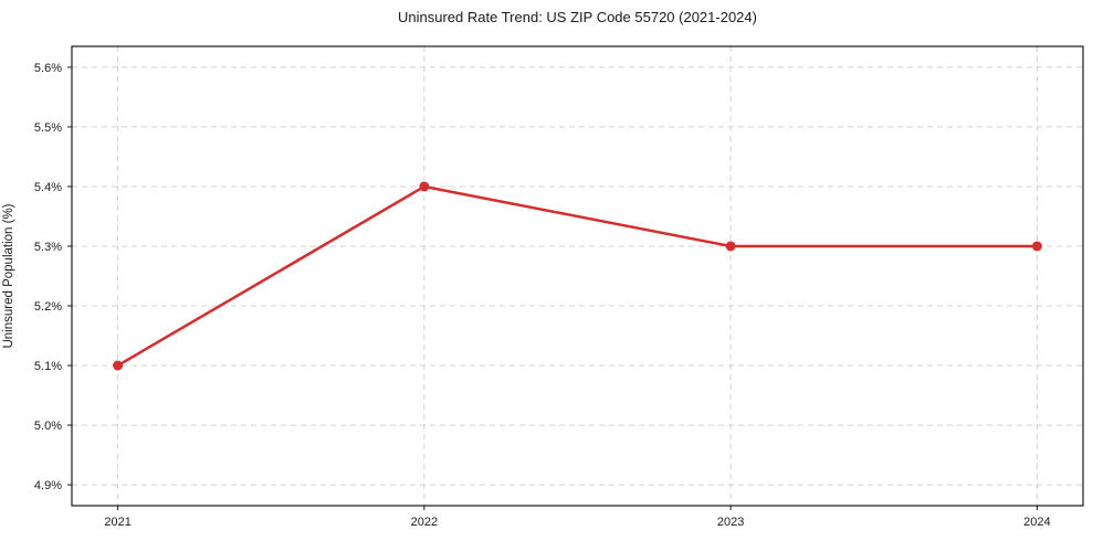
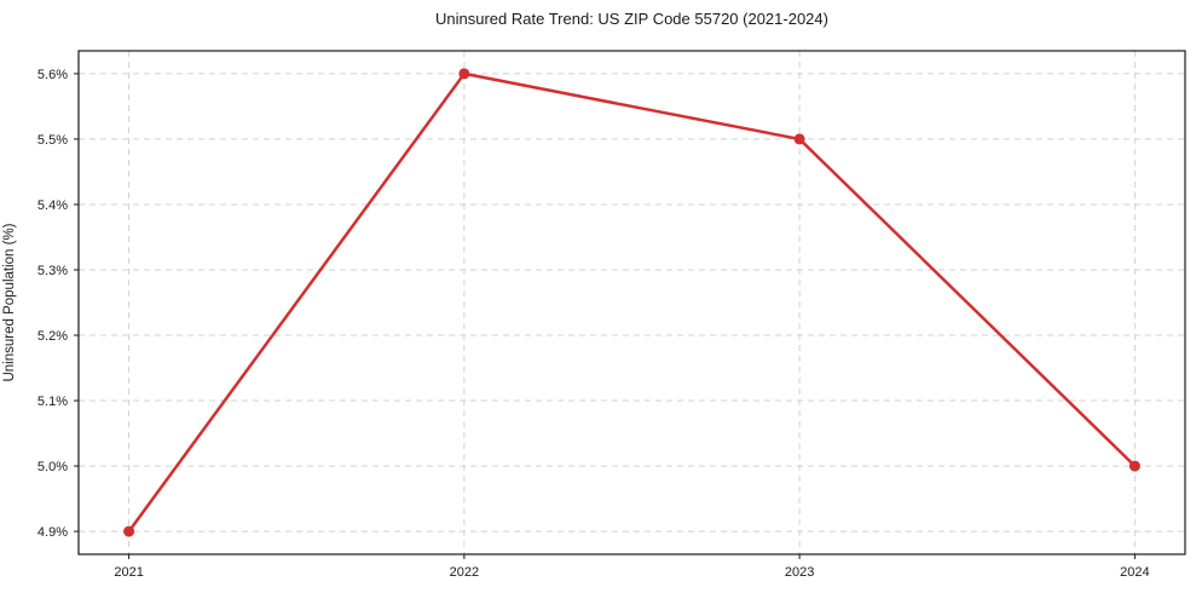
2021: 5.1% -> 4.9%
2022: 5.4% -> 5.6%
2023: 5.3% -> 5.5%
2024: 5.3% -> 5.0%
